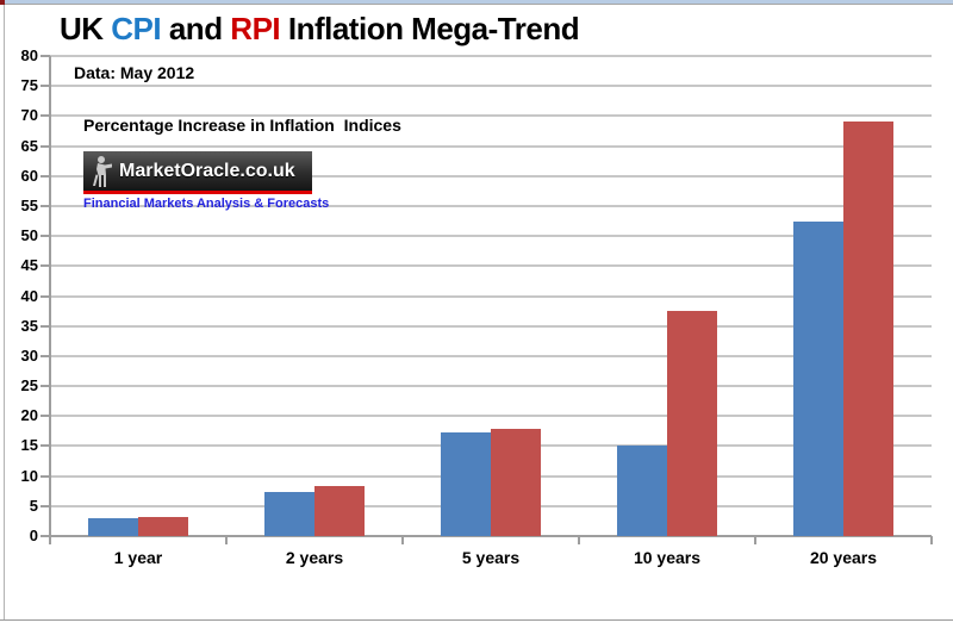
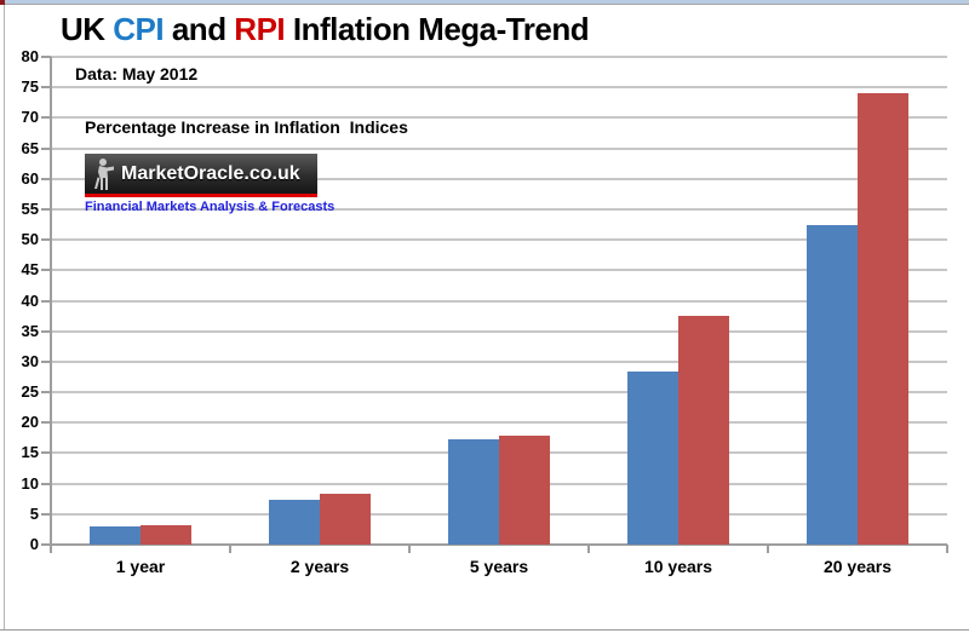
CPI/10 years: 15 -> 28
RPI/20 years: 69 -> 74
